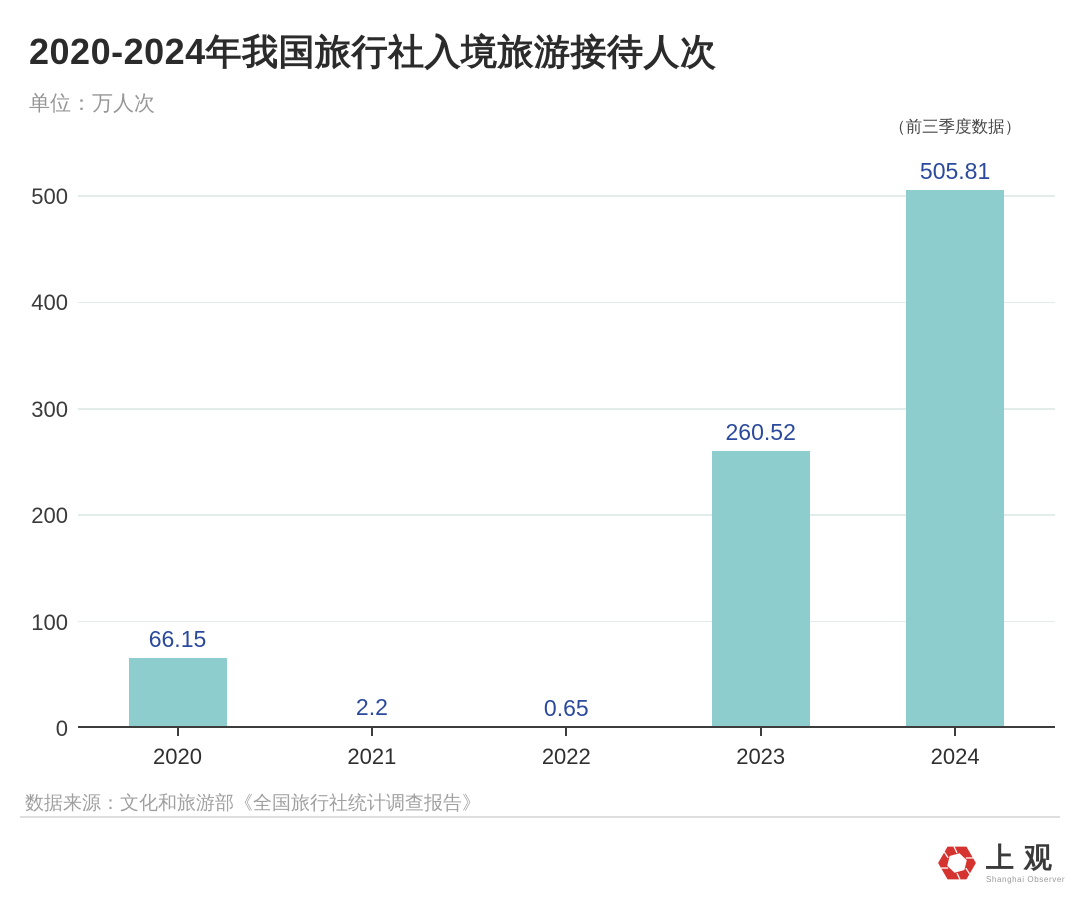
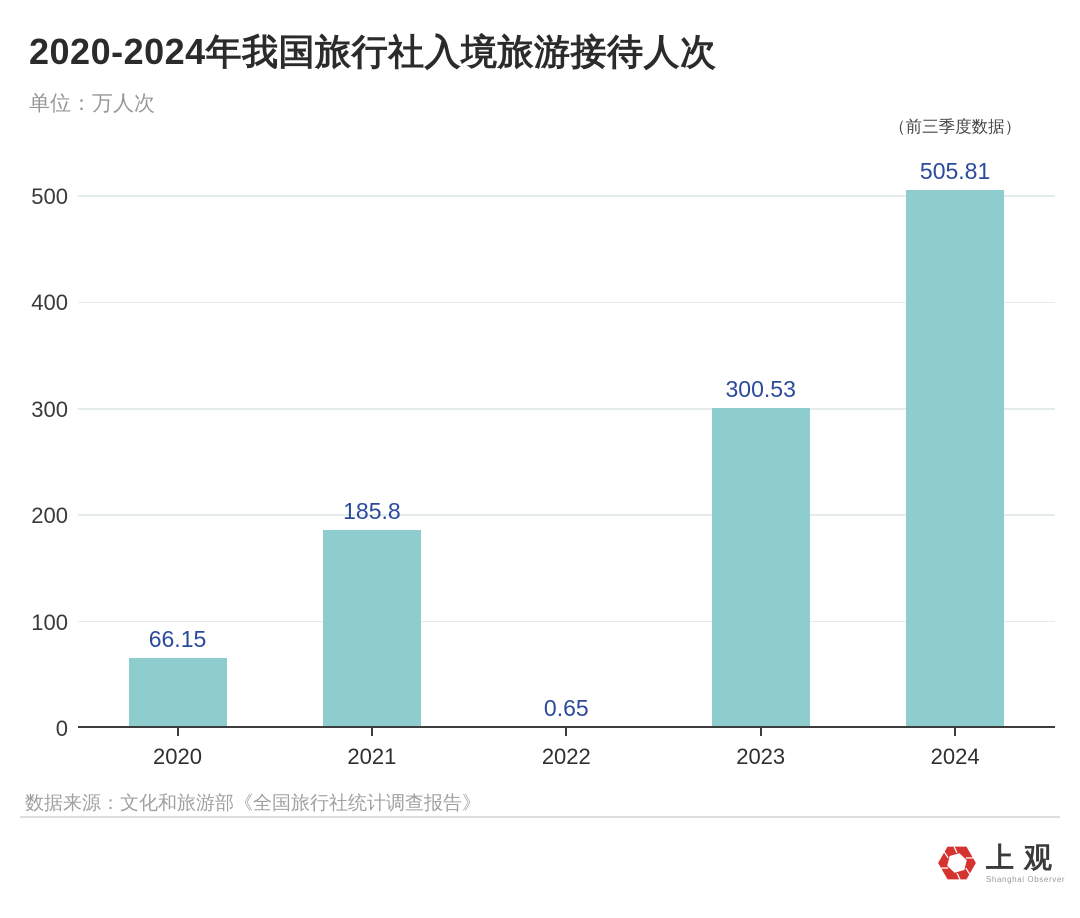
2021: 2.2 -> 185.8
2023: 260.52 -> 300.53
